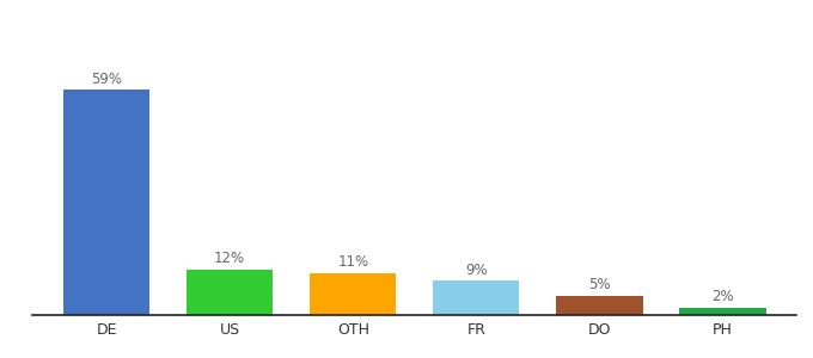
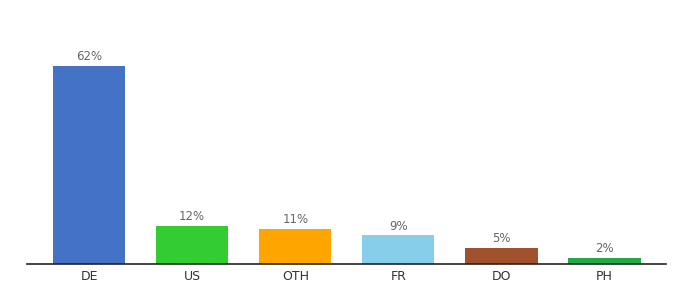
DE: 59% -> 62%
